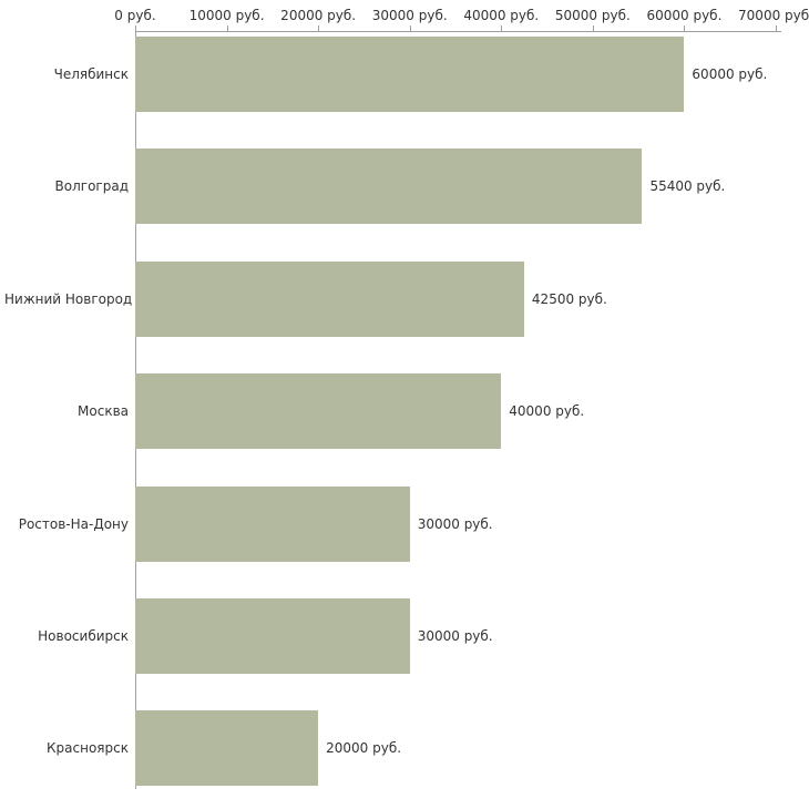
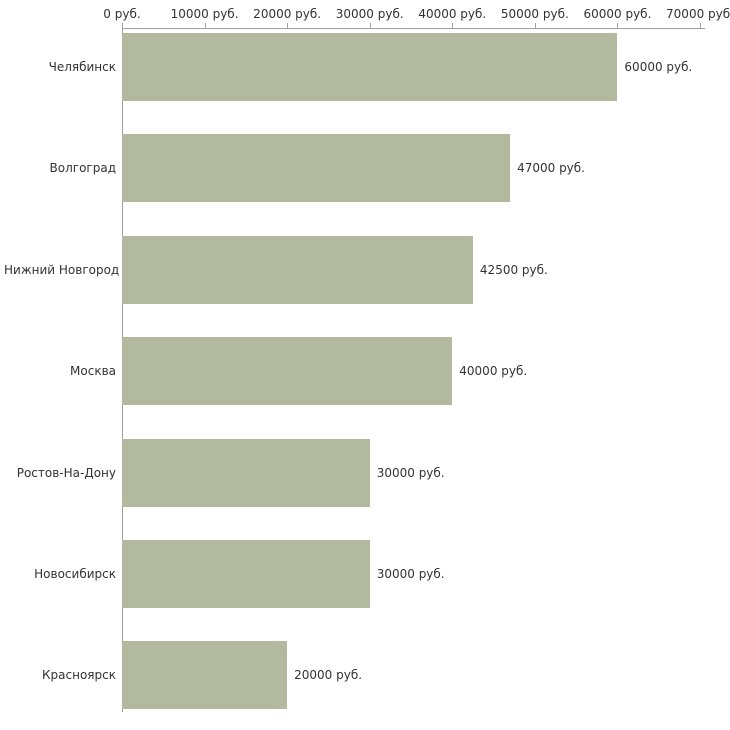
Волгоград: 55400 -> 47000
